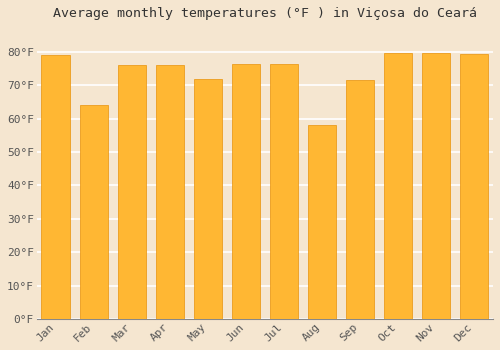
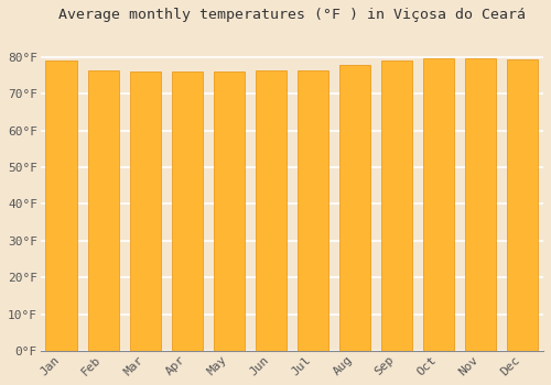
Feb: 64.0°F -> 76.5°F
May: 72.0°F -> 76.0°F
Aug: 58.0°F -> 78.0°F
Sep: 71.5°F -> 79.2°F
